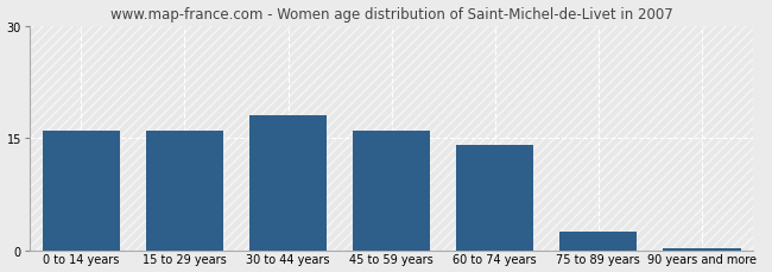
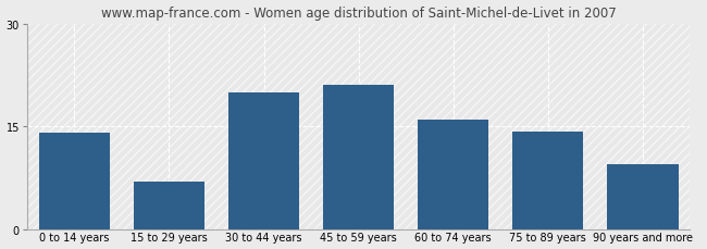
0 to 14 years: 16.0 -> 14.0
15 to 29 years: 16.0 -> 7.0
30 to 44 years: 18.0 -> 20.0
45 to 59 years: 16.0 -> 21.0
60 to 74 years: 14.0 -> 16.0
75 to 89 years: 2.5 -> 14.2
90 years and more: 0.2 -> 9.4
